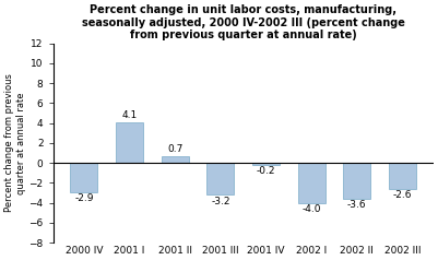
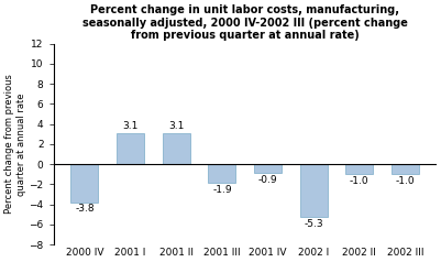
2000 IV: -2.9 -> -3.8
2001 I: 4.1 -> 3.1
2001 II: 0.7 -> 3.1
2001 III: -3.2 -> -1.9
2001 IV: -0.2 -> -0.9
2002 I: -4.0 -> -5.3
2002 II: -3.6 -> -1.0
2002 III: -2.6 -> -1.0
